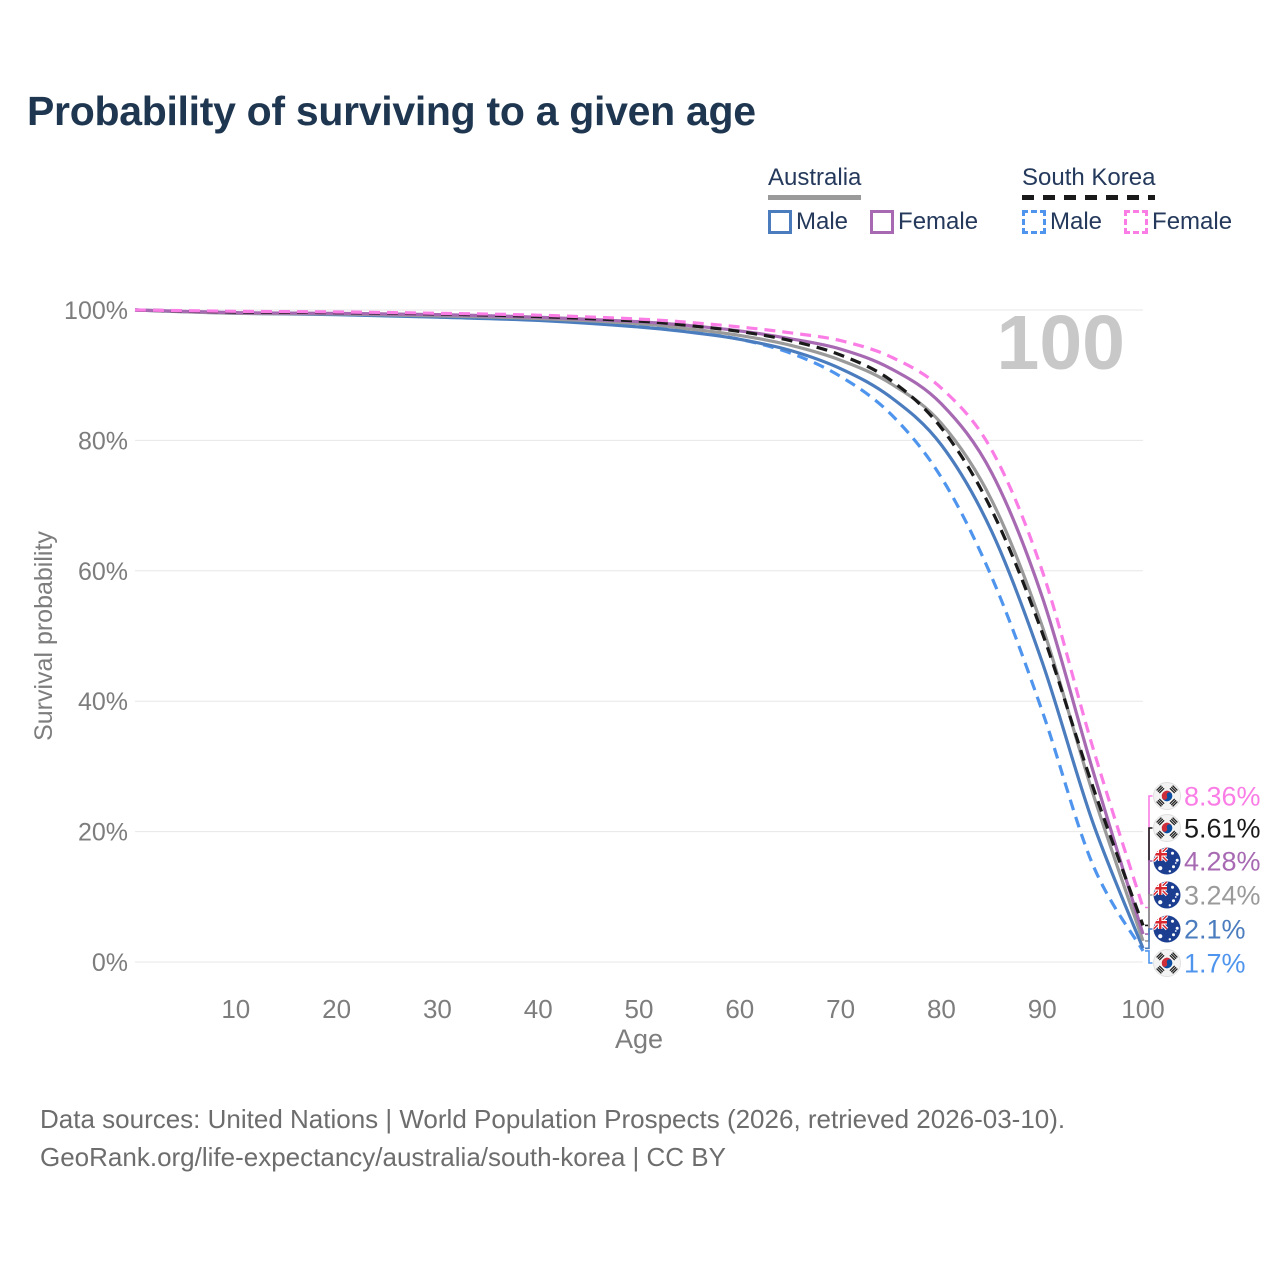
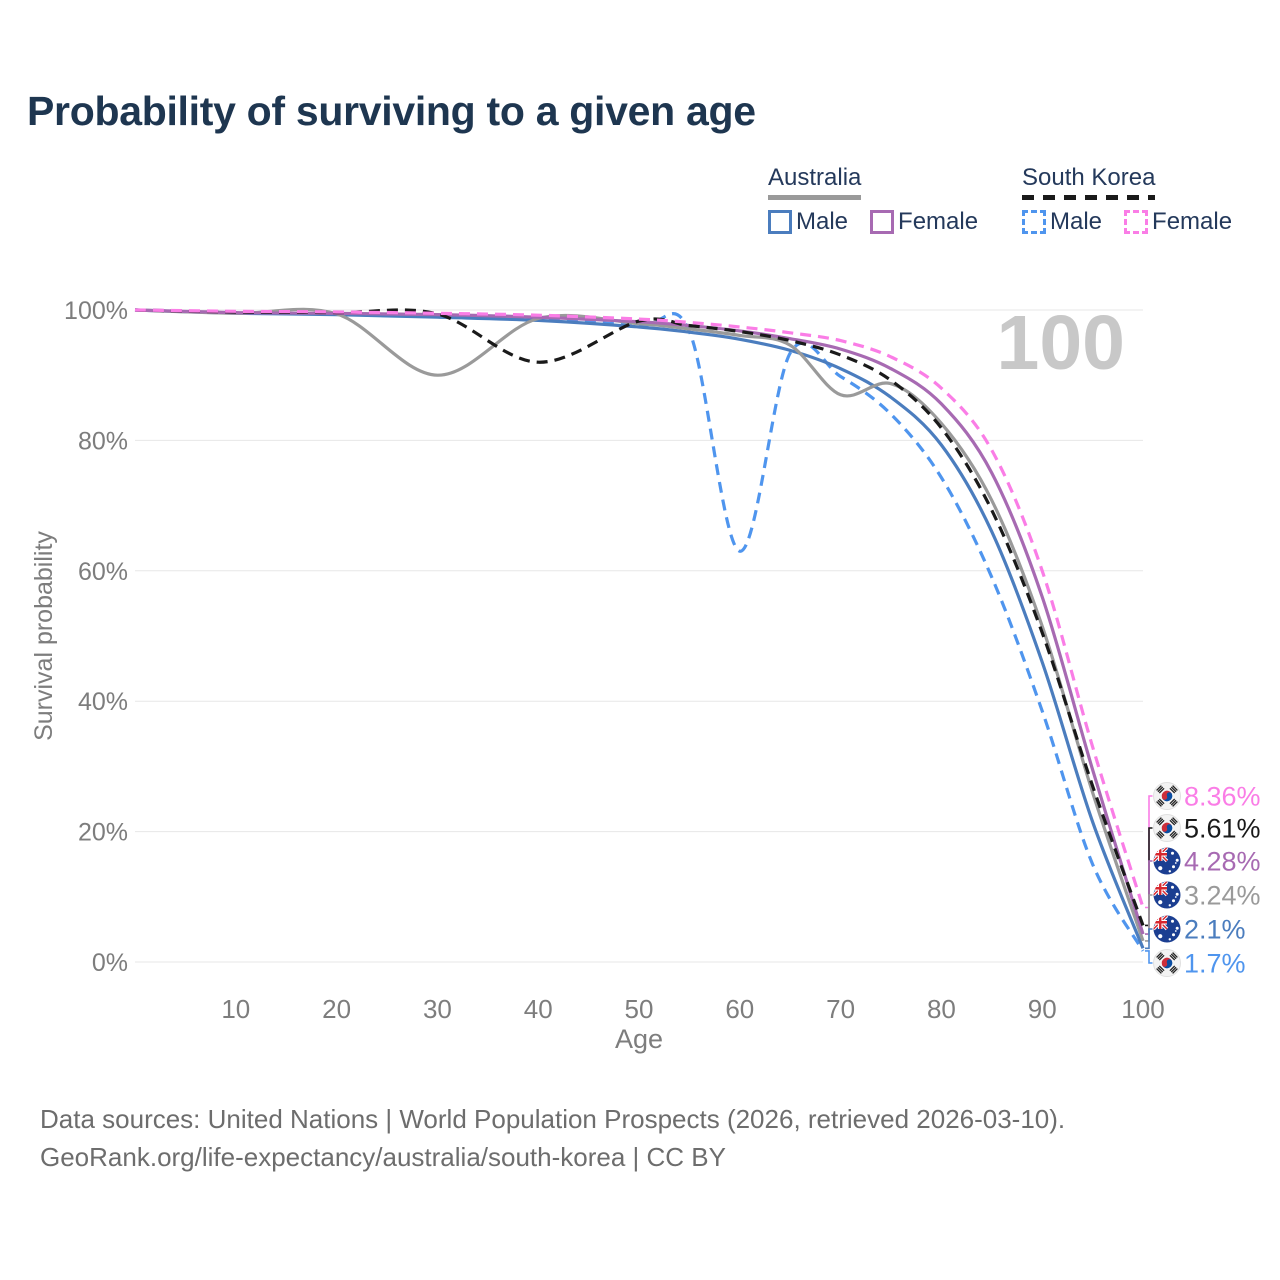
Australia/30: 99% -> 90%
South Korea/40: 99% -> 92%
South Korea Male/60: 96% -> 63%
Australia/70: 92% -> 87%
